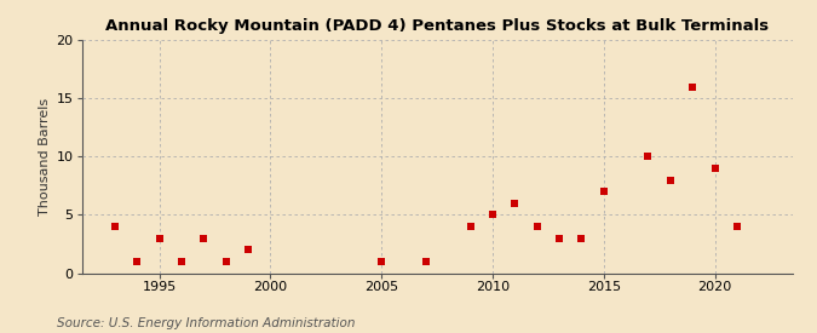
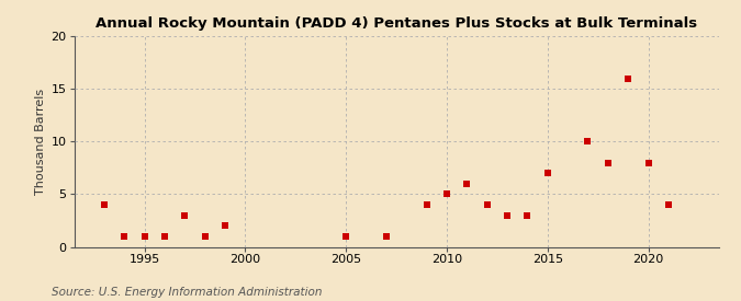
1995: 3 -> 1
2020: 9 -> 8
